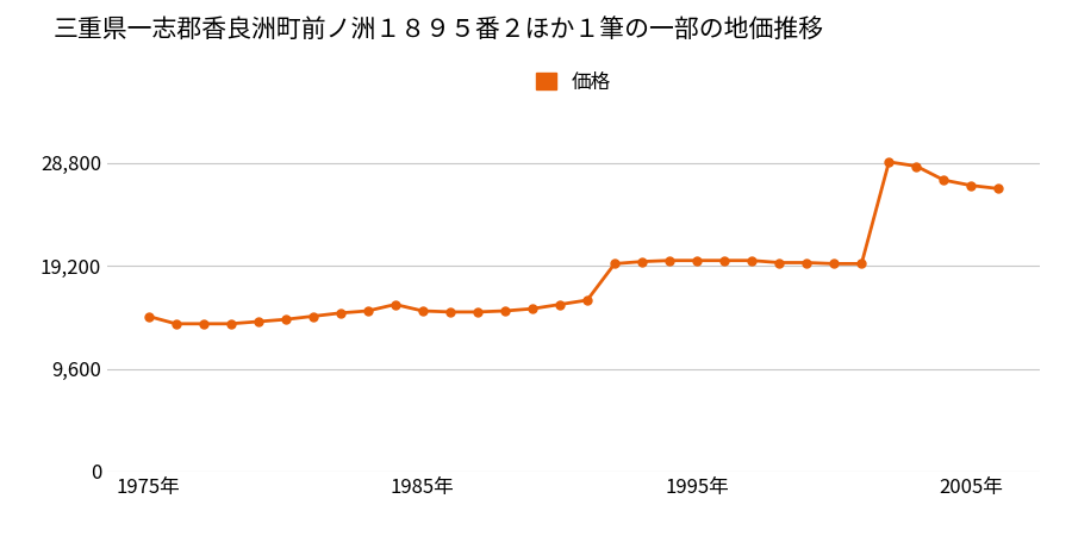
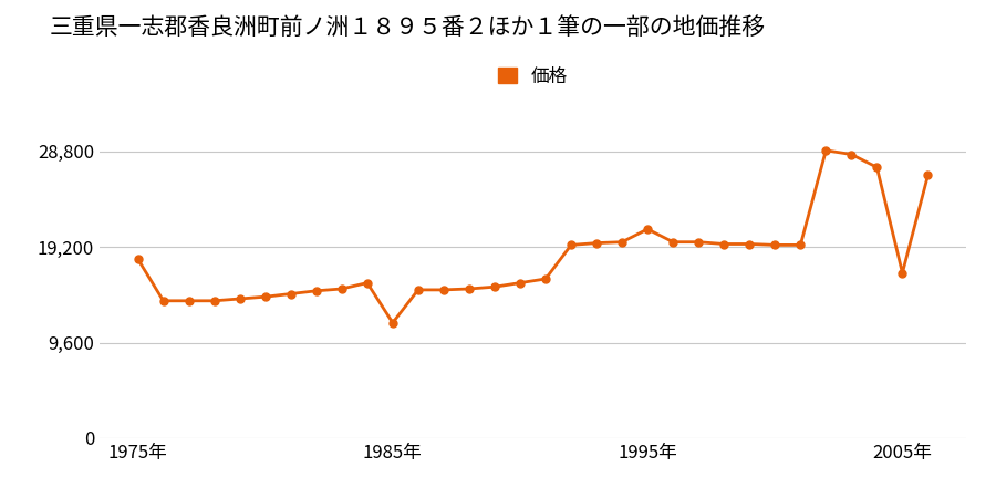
1975年: 14,500 -> 18,000
1985年: 15,000 -> 11,600
1995年: 19,700 -> 21,000
2005年: 26,700 -> 16,600
